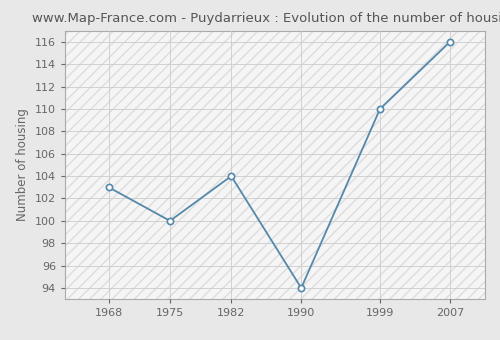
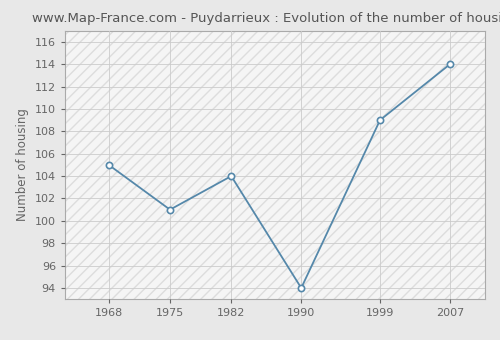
1968: 103 -> 105
1975: 100 -> 101
1999: 110 -> 109
2007: 116 -> 114
